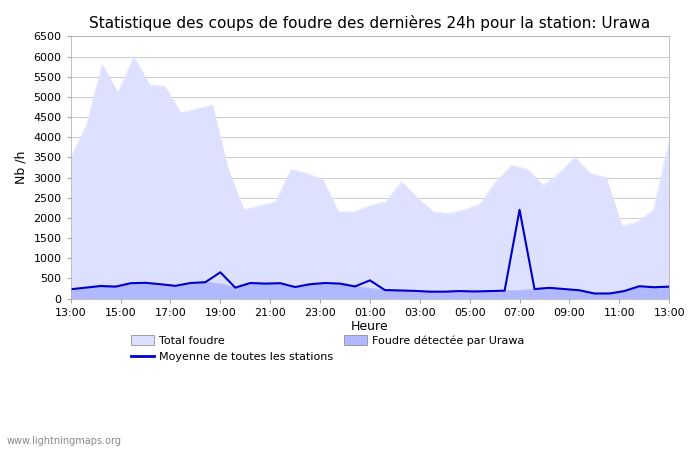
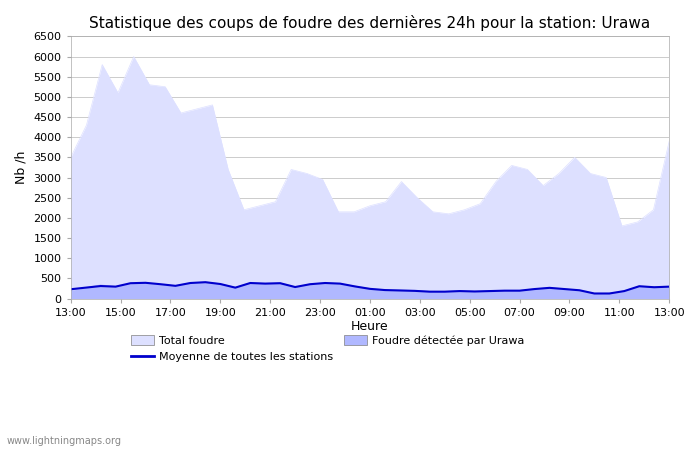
Moyenne de toutes les stations/19:00: 650 -> 360
Moyenne de toutes les stations/01:00: 450 -> 240
Moyenne de toutes les stations/07:00: 2200 -> 200
